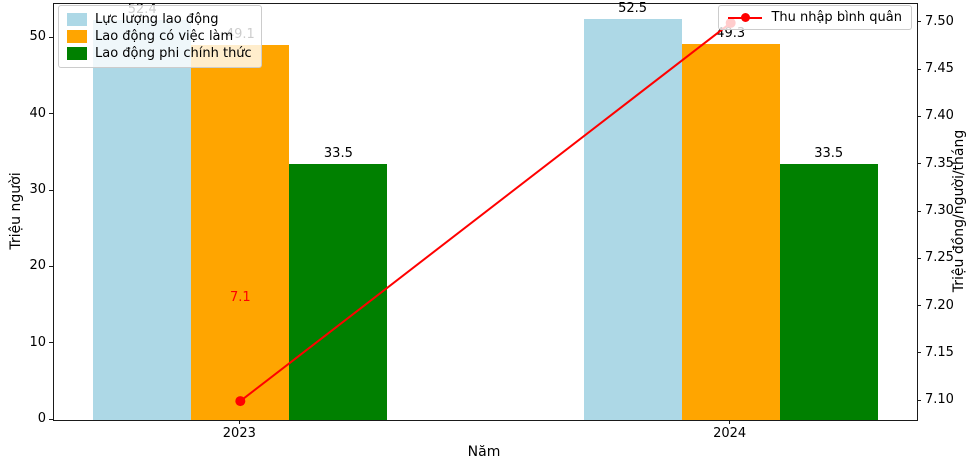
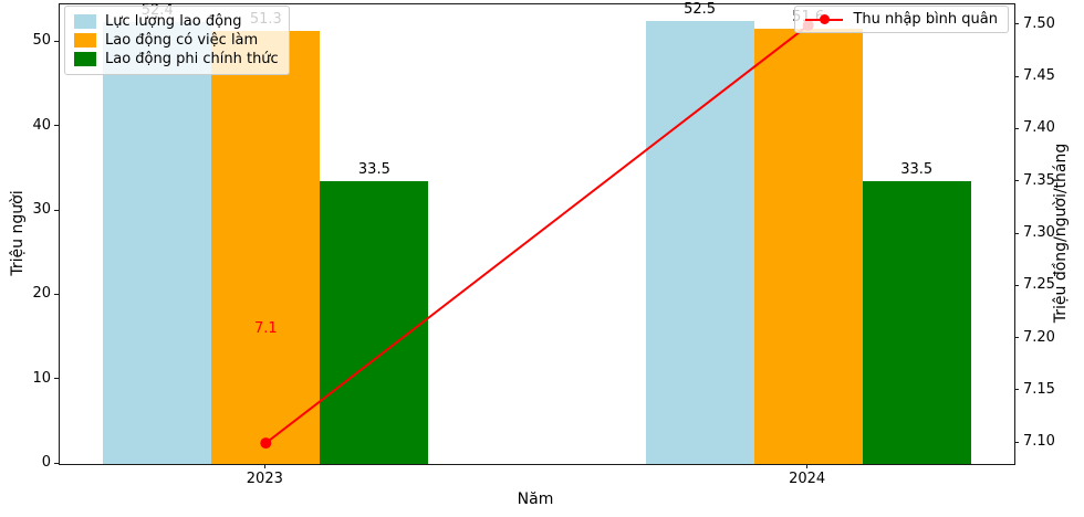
Lao động có việc làm/2023: 49.1 -> 51.3
Lao động có việc làm/2024: 49.3 -> 51.6
